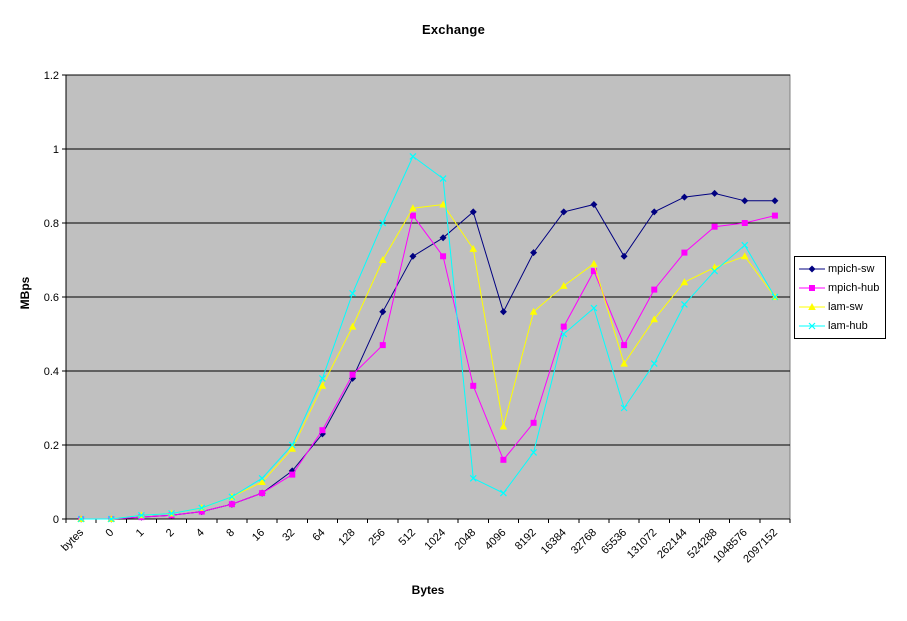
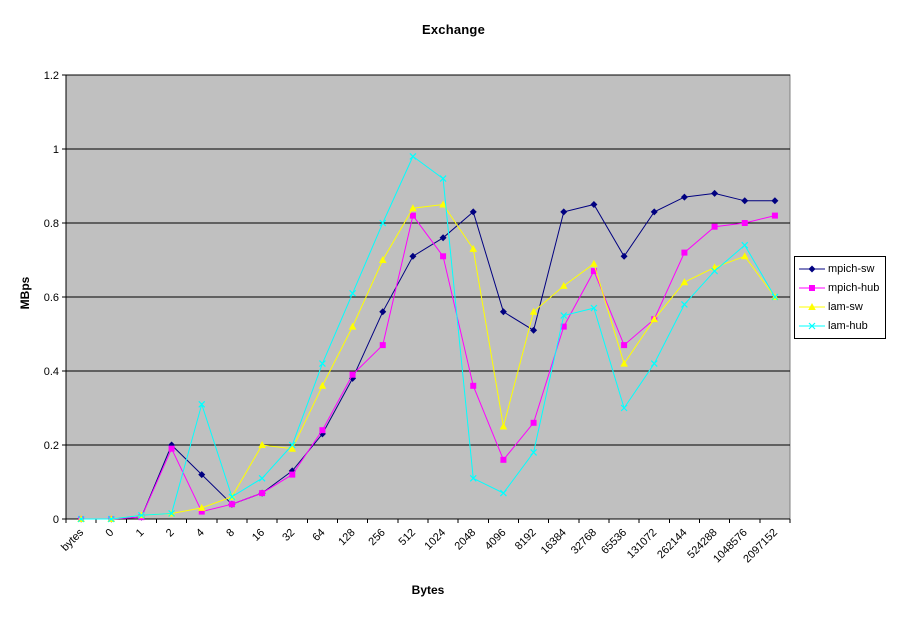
mpich-sw/2: 0.01 -> 0.20
mpich-hub/2: 0.01 -> 0.19
mpich-sw/4: 0.02 -> 0.12
lam-hub/4: 0.03 -> 0.31
lam-sw/16: 0.10 -> 0.20
lam-hub/64: 0.38 -> 0.42
mpich-sw/8192: 0.72 -> 0.51
lam-hub/16384: 0.50 -> 0.55
mpich-hub/131072: 0.62 -> 0.54
